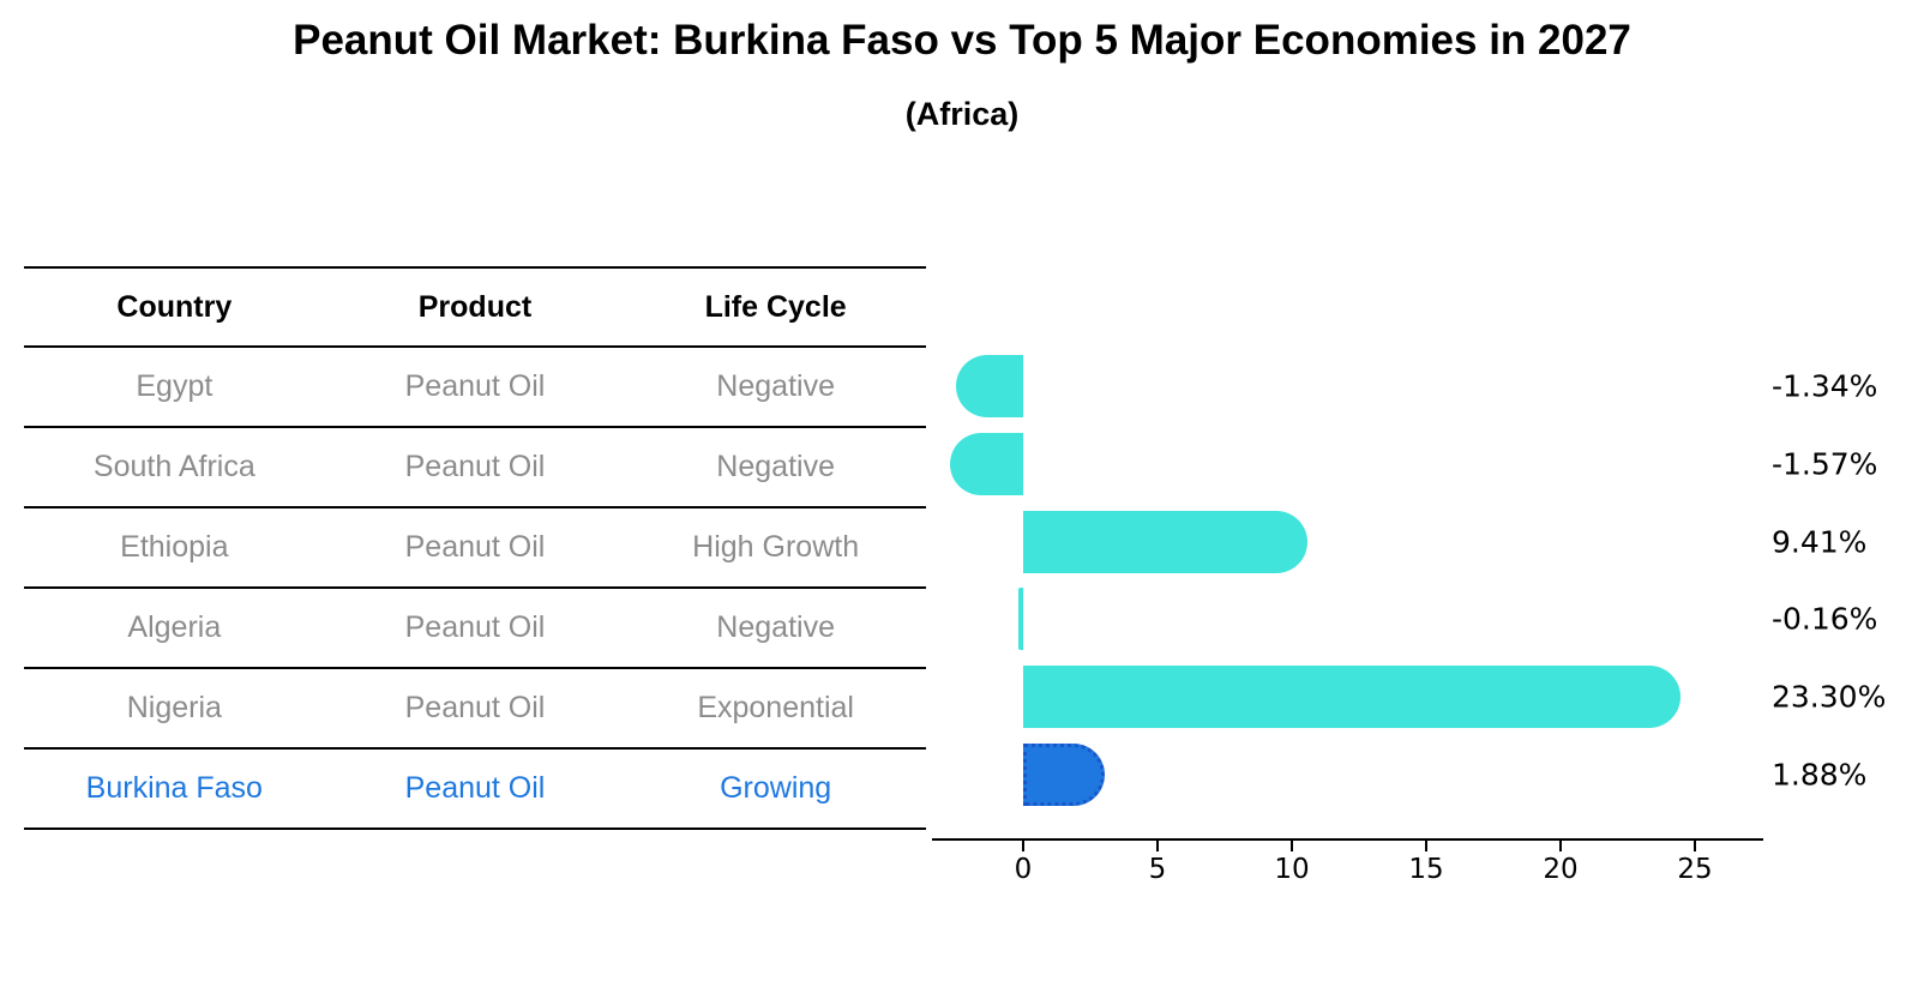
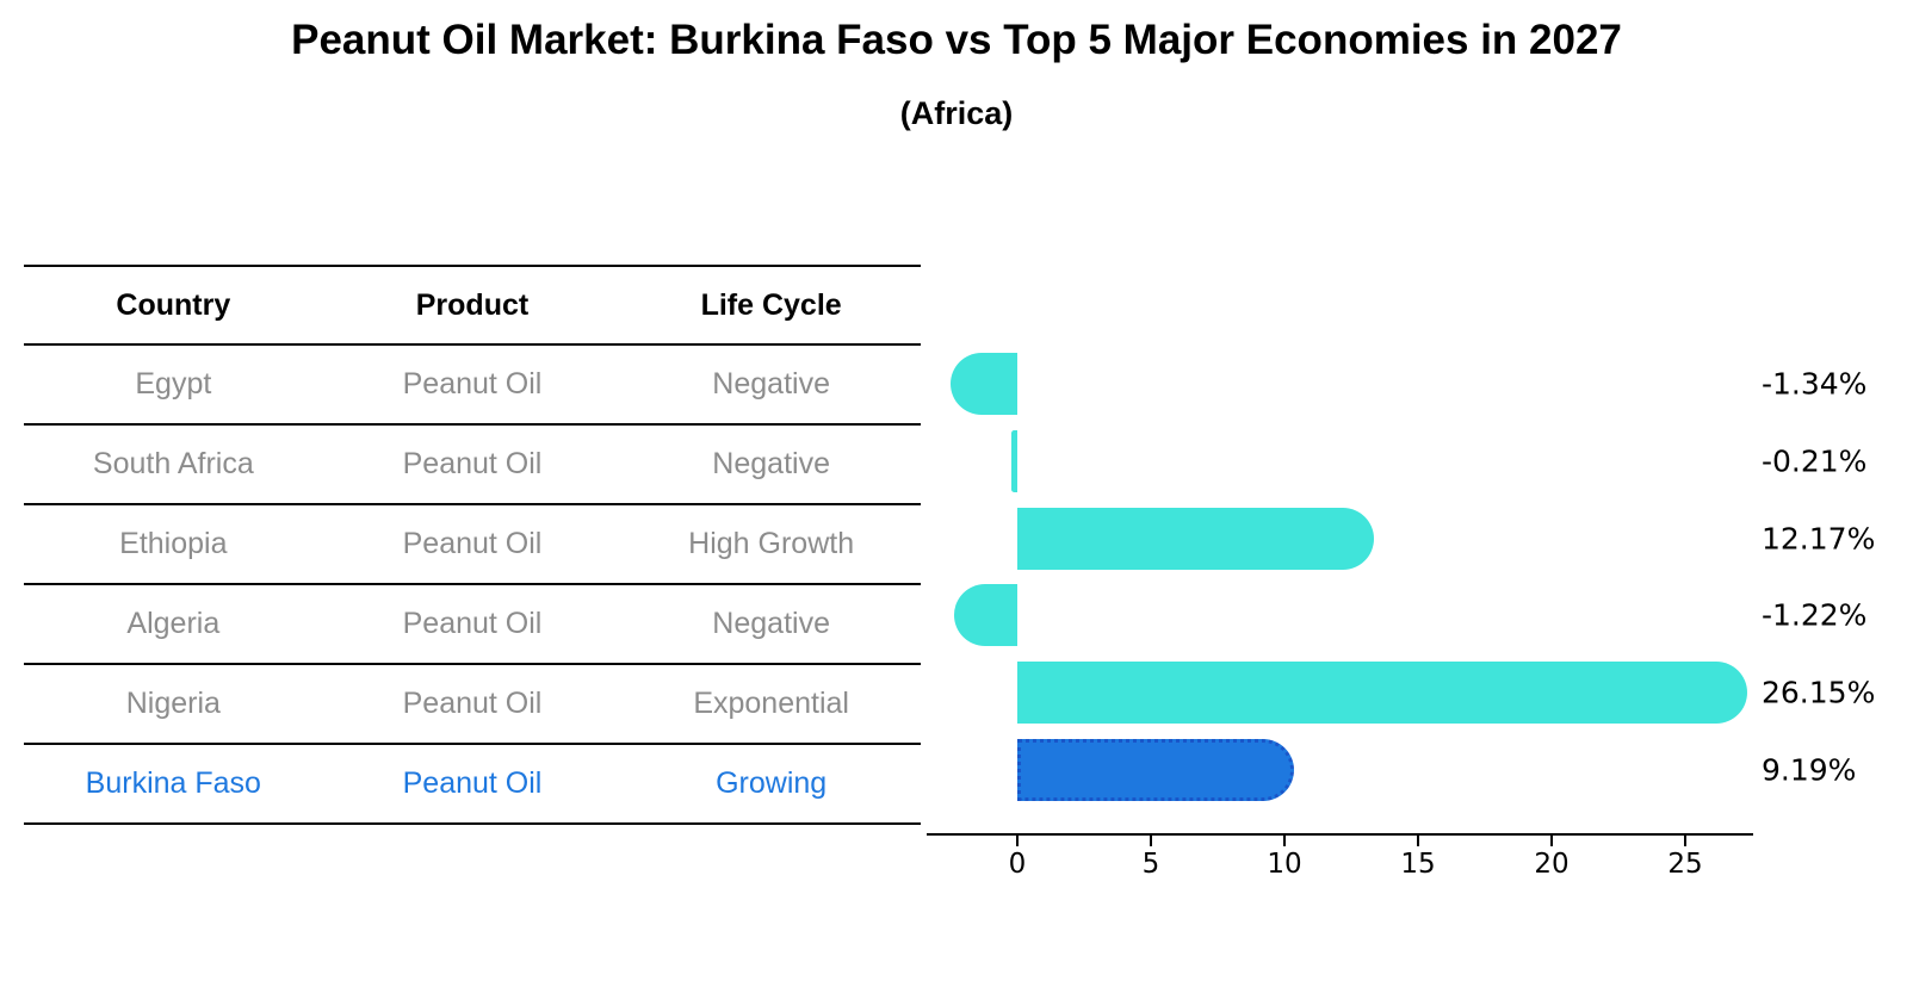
South Africa: -1.57% -> -0.21%
Ethiopia: 9.41% -> 12.17%
Algeria: -0.16% -> -1.22%
Nigeria: 23.30% -> 26.15%
Burkina Faso: 1.88% -> 9.19%
